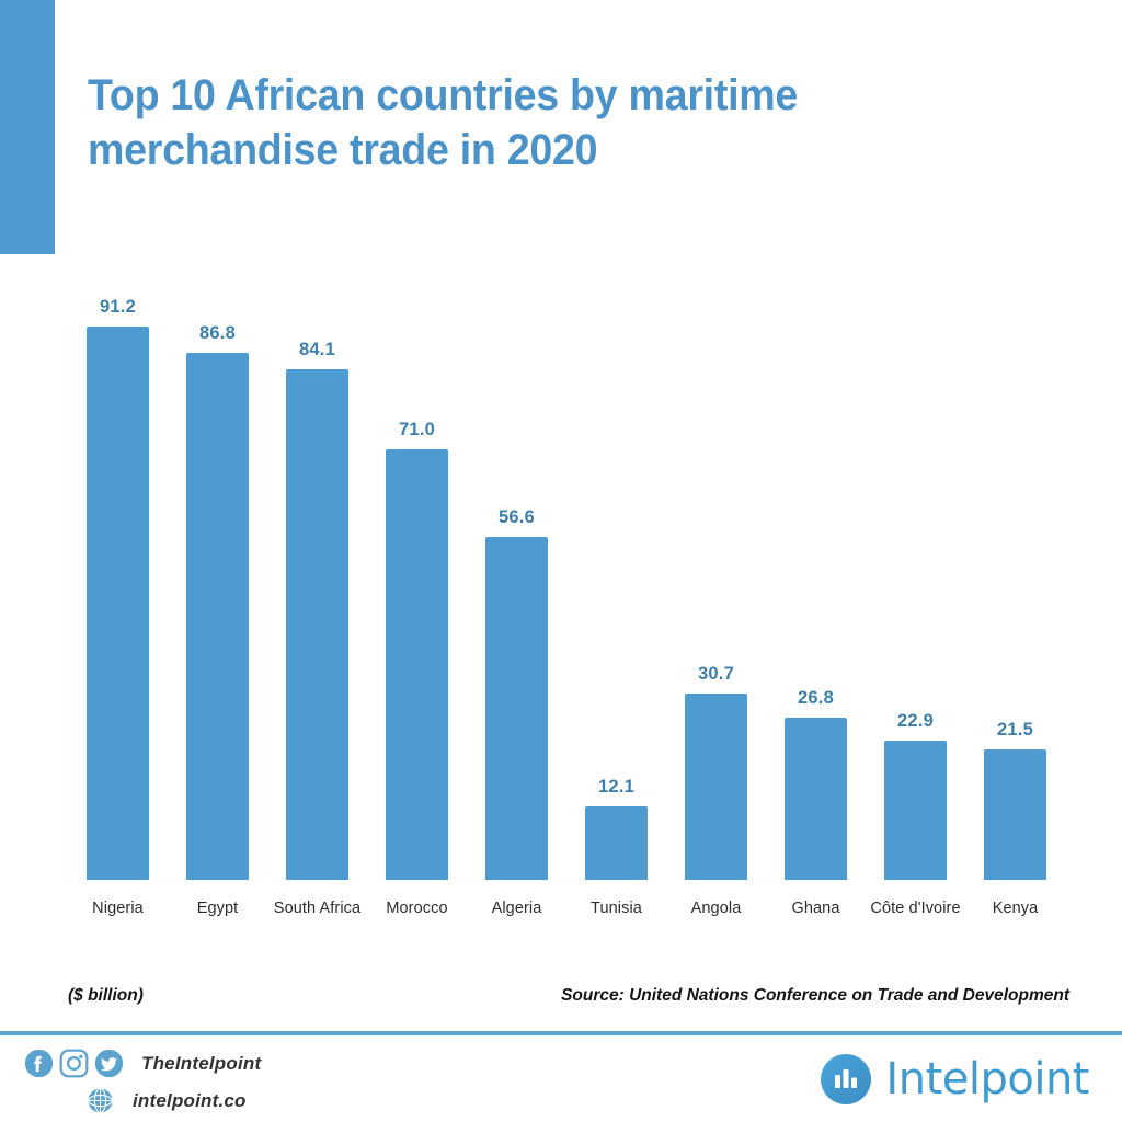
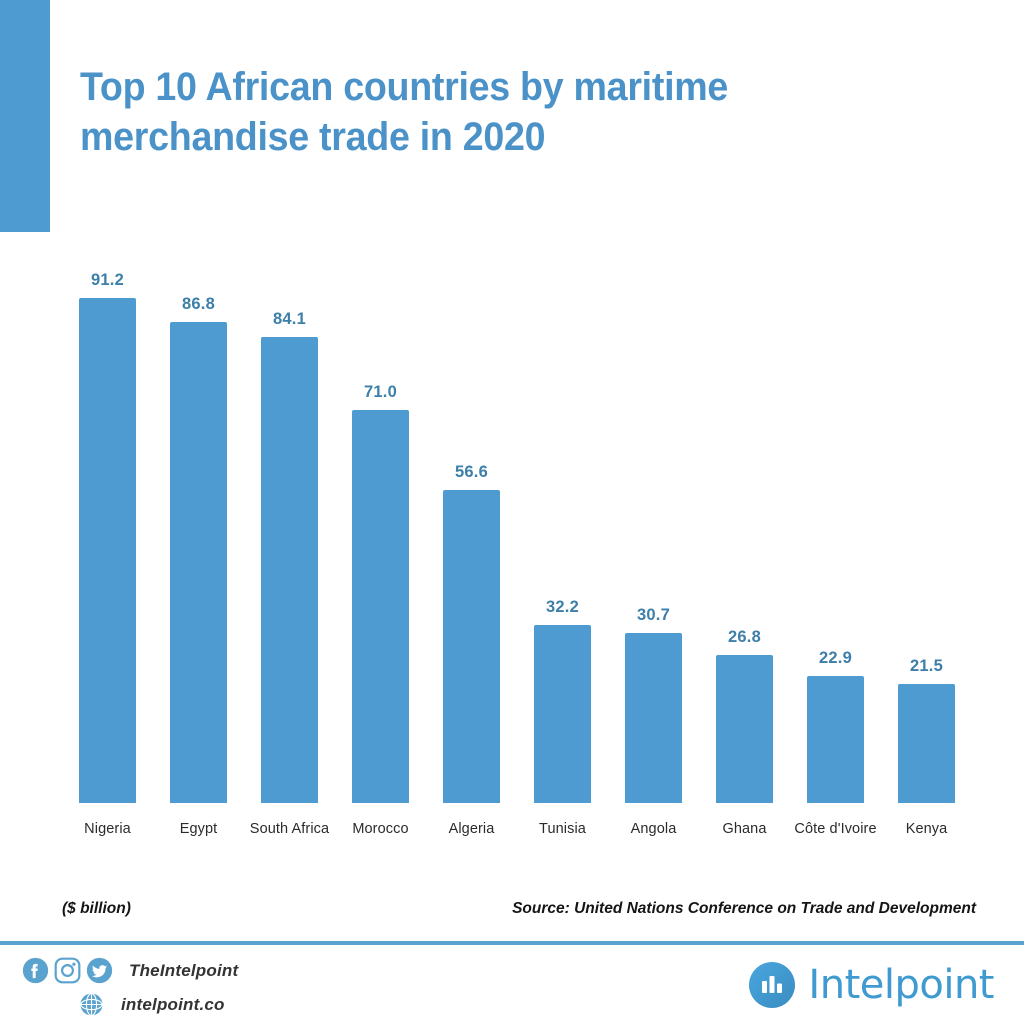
Tunisia: 12.1 -> 32.2
